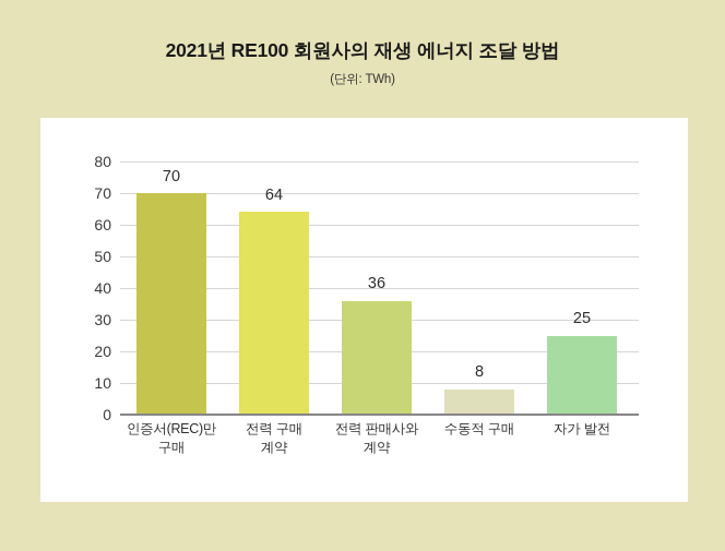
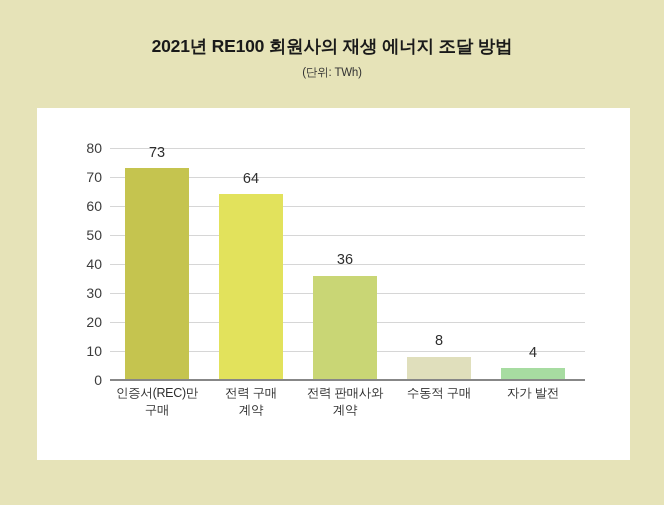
인증서(REC)만 구매: 70 -> 73
자가 발전: 25 -> 4
